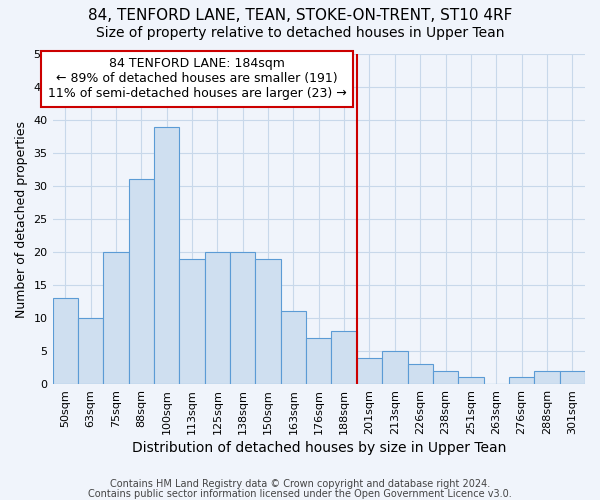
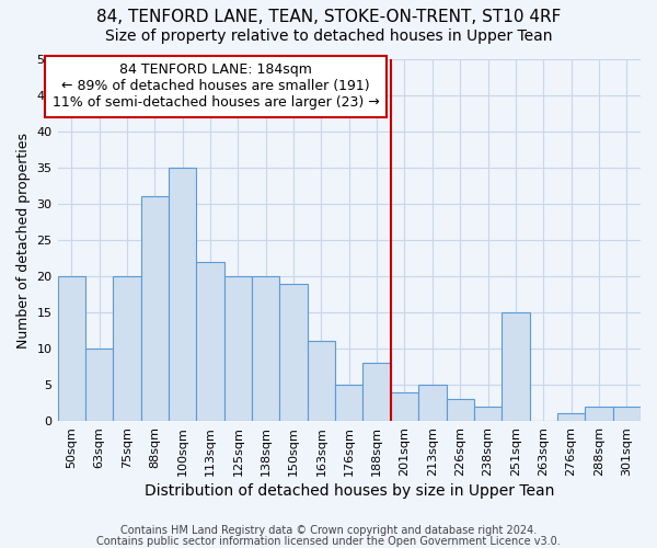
50sqm: 13 -> 20
100sqm: 39 -> 35
113sqm: 19 -> 22
176sqm: 7 -> 5
251sqm: 1 -> 15
